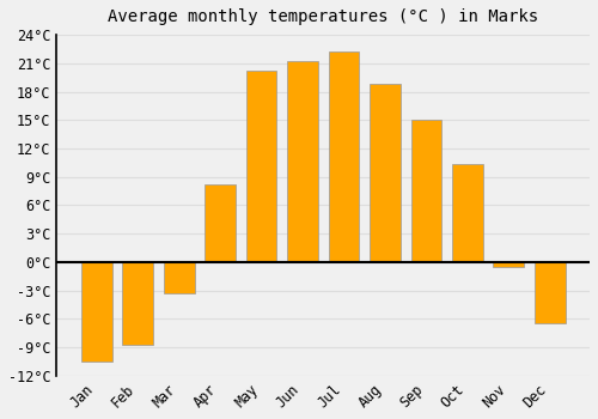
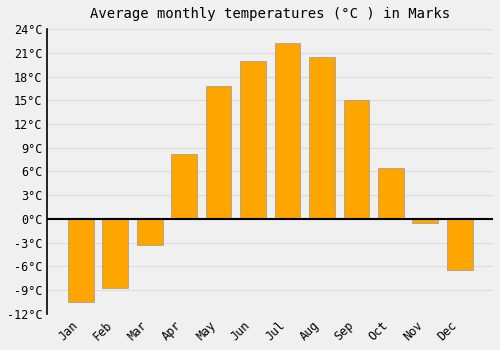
May: 20.2°C -> 16.8°C
Jun: 21.2°C -> 20.0°C
Aug: 18.8°C -> 20.5°C
Oct: 10.4°C -> 6.5°C
